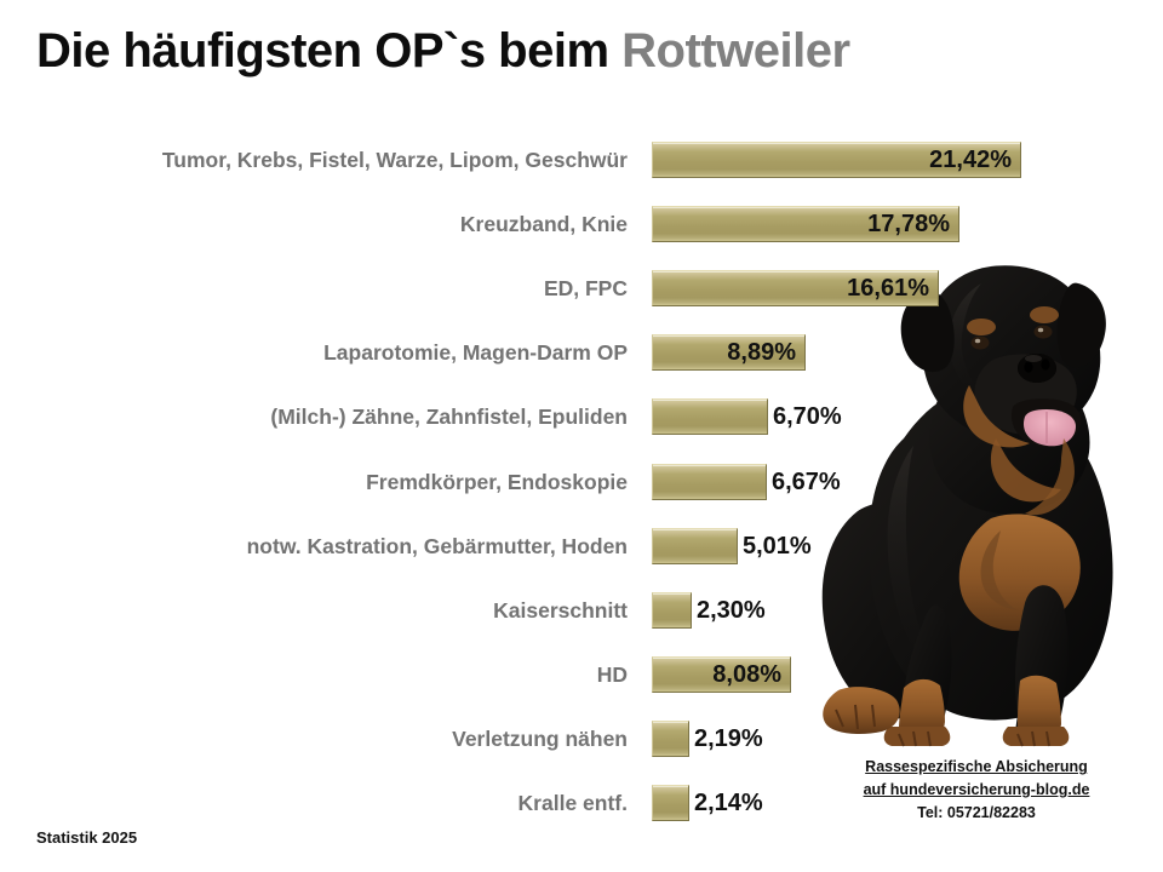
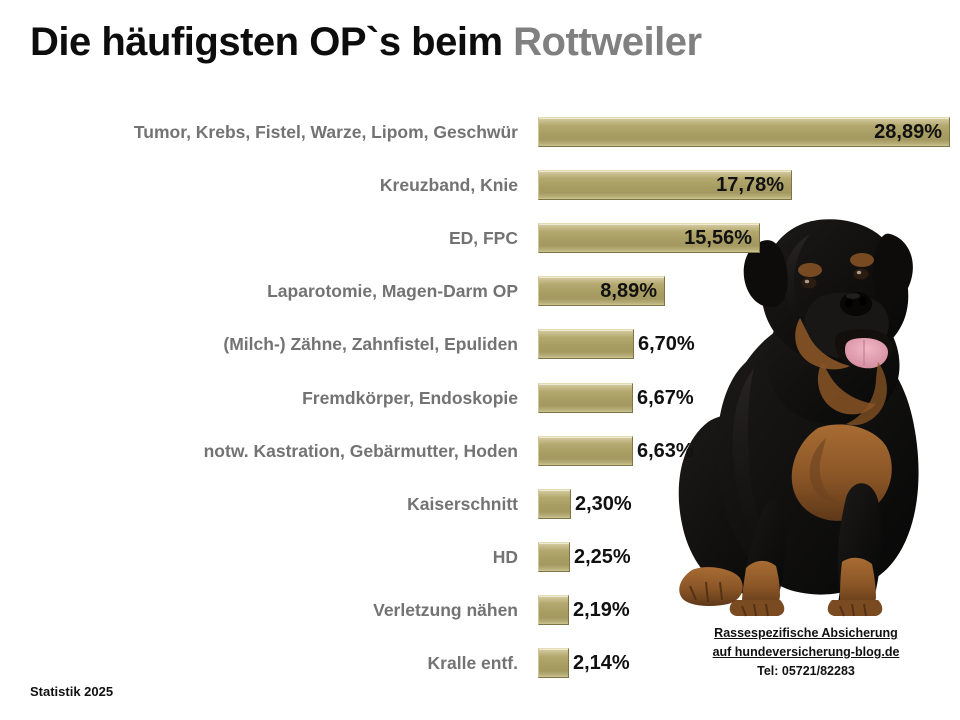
Tumor, Krebs, Fistel, Warze, Lipom, Geschwür: 21,42% -> 28,89%
ED, FPC: 16,61% -> 15,56%
notw. Kastration, Gebärmutter, Hoden: 5,01% -> 6,63%
HD: 8,08% -> 2,25%
